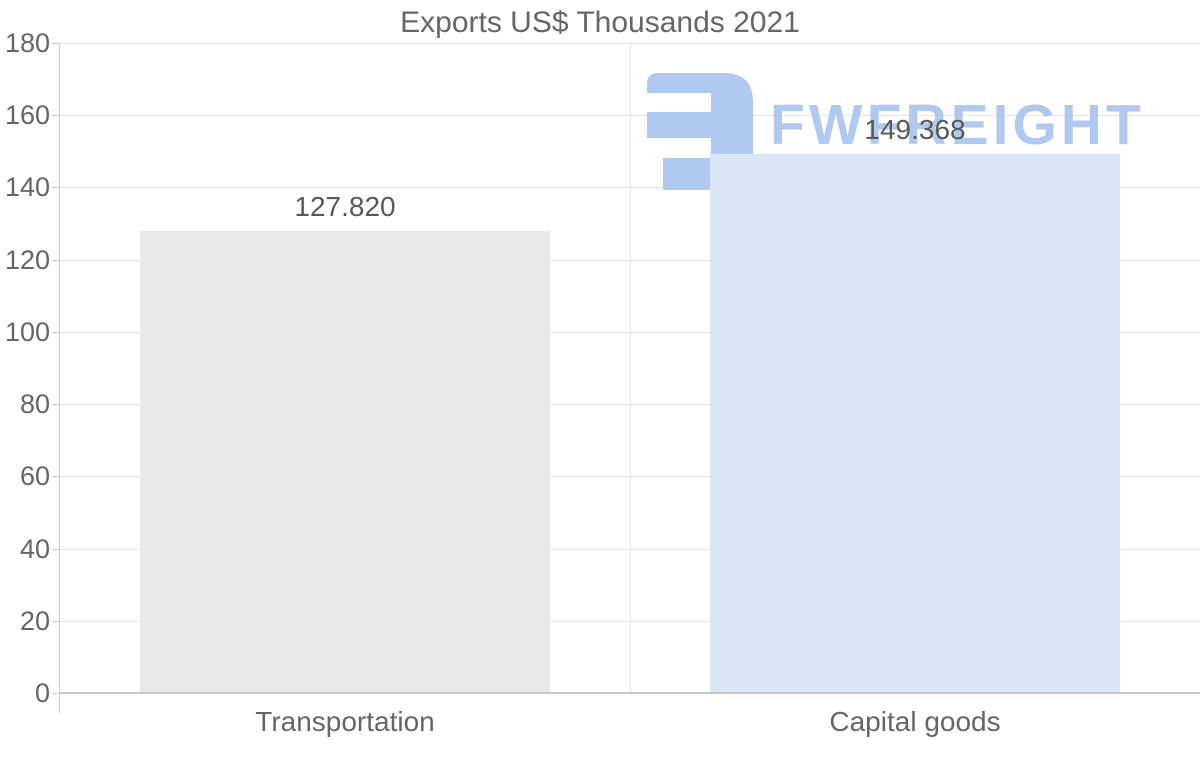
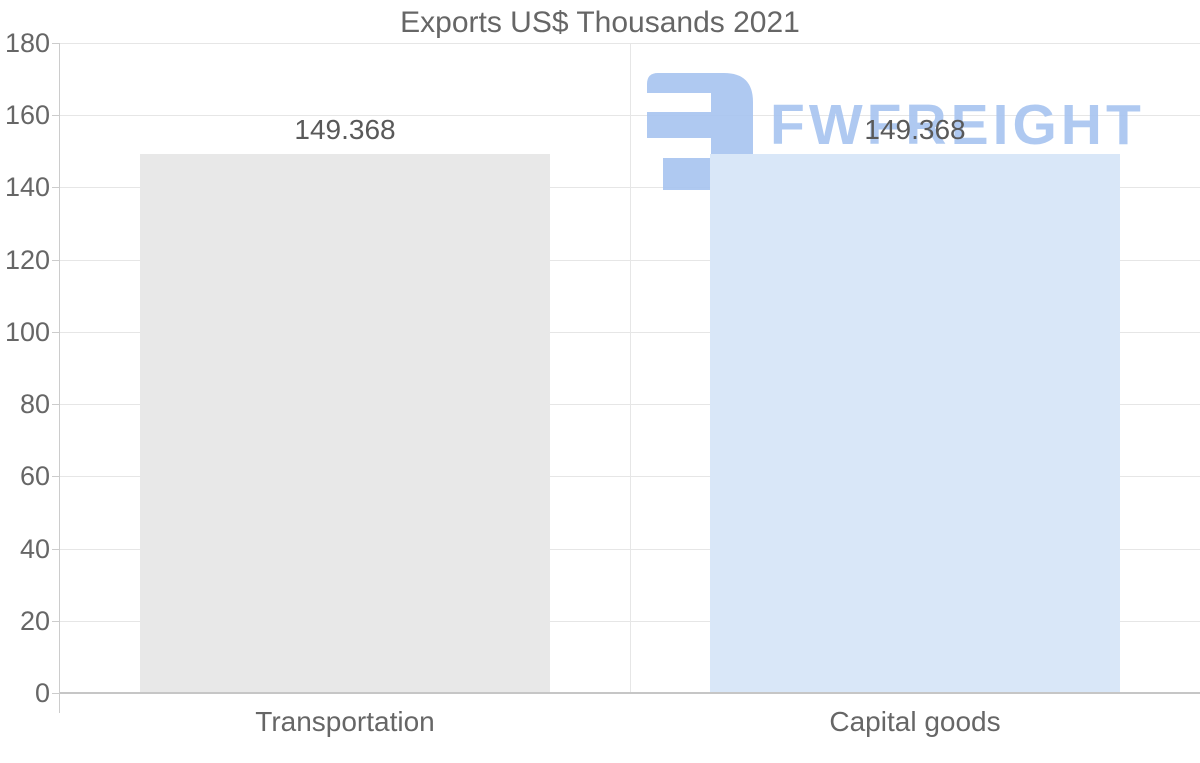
Transportation: 127.820 -> 149.368
